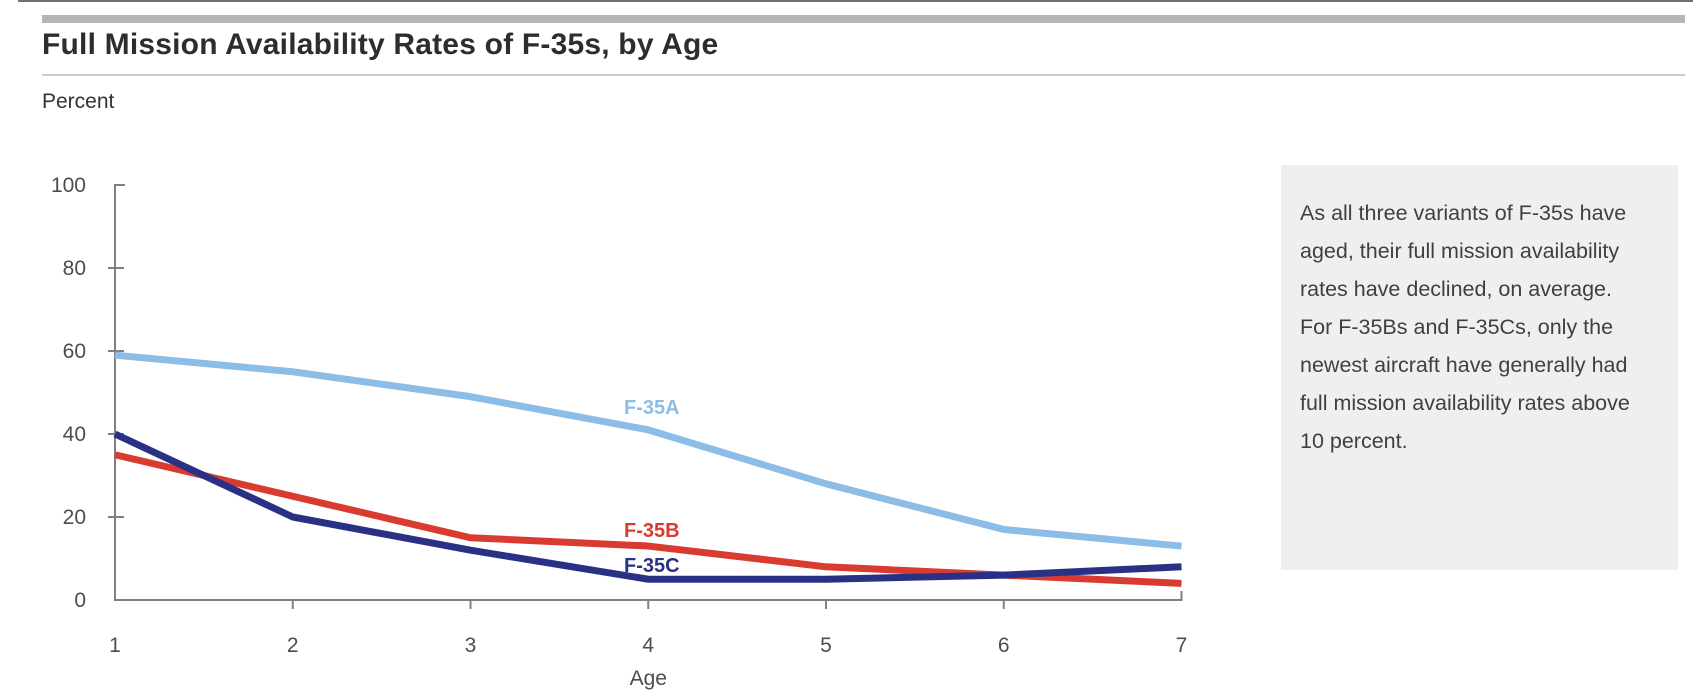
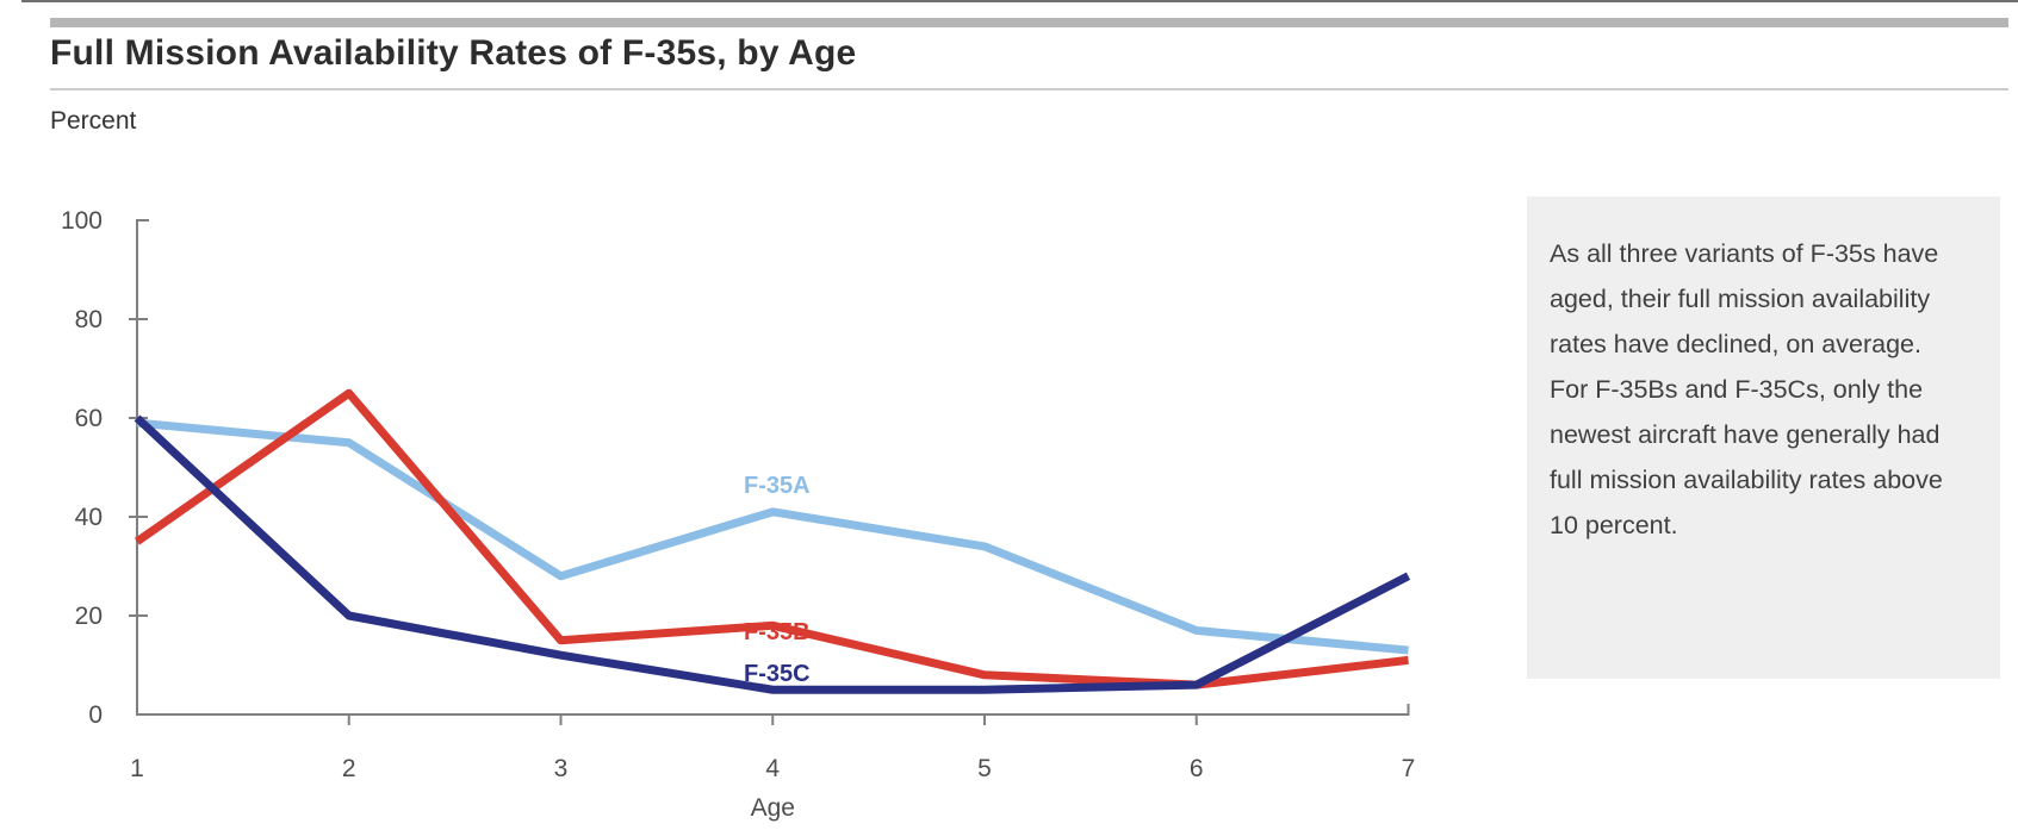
F-35C/1: 40 -> 60
F-35B/2: 25 -> 65
F-35A/3: 49 -> 28
F-35B/4: 13 -> 18
F-35A/5: 28 -> 34
F-35B/7: 4 -> 11
F-35C/7: 8 -> 28
